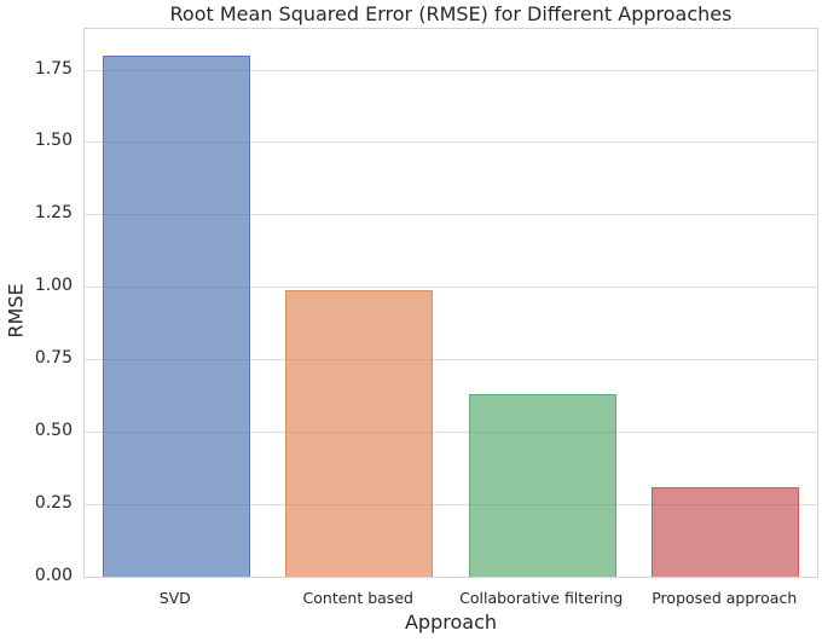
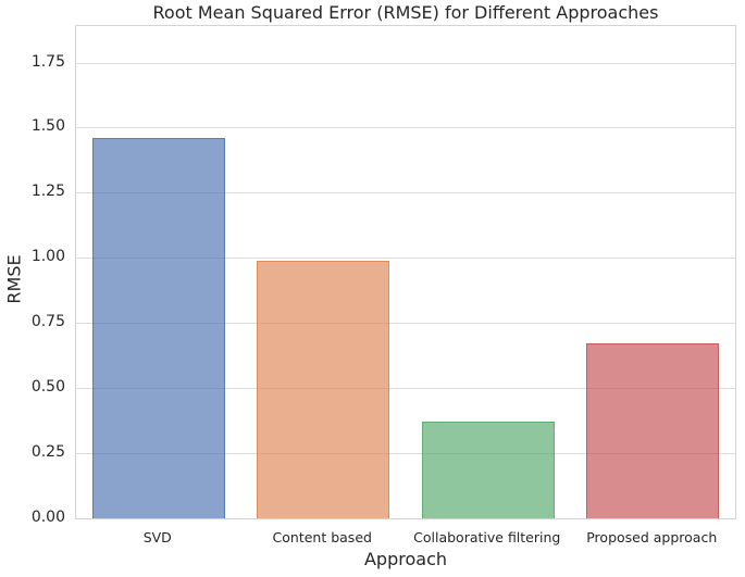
SVD: 1.80 -> 1.46
Collaborative filtering: 0.63 -> 0.37
Proposed approach: 0.31 -> 0.67
